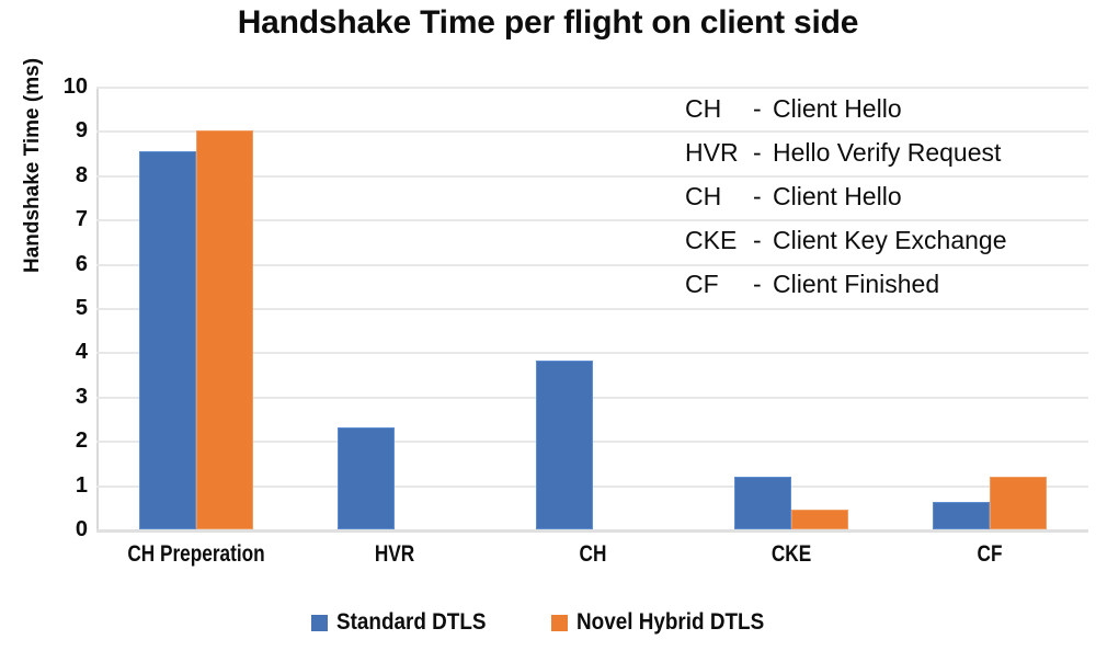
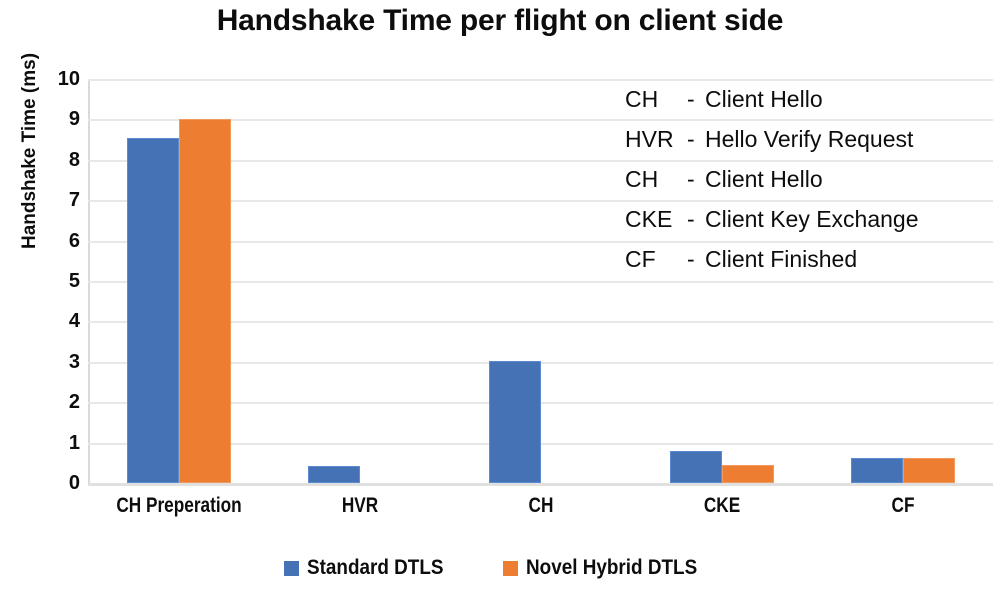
Standard DTLS/HVR: 2.3 -> 0.4
Standard DTLS/CH: 3.8 -> 3.0
Standard DTLS/CKE: 1.2 -> 0.8
Novel Hybrid DTLS/CF: 1.2 -> 0.6
